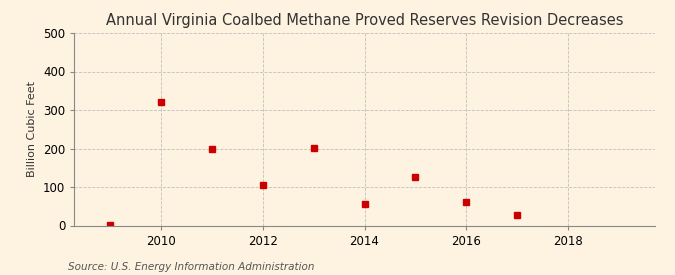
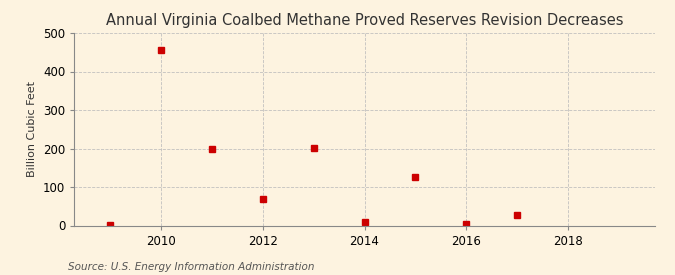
2010: 320 -> 455
2012: 105 -> 70
2014: 55 -> 8
2016: 60 -> 3
